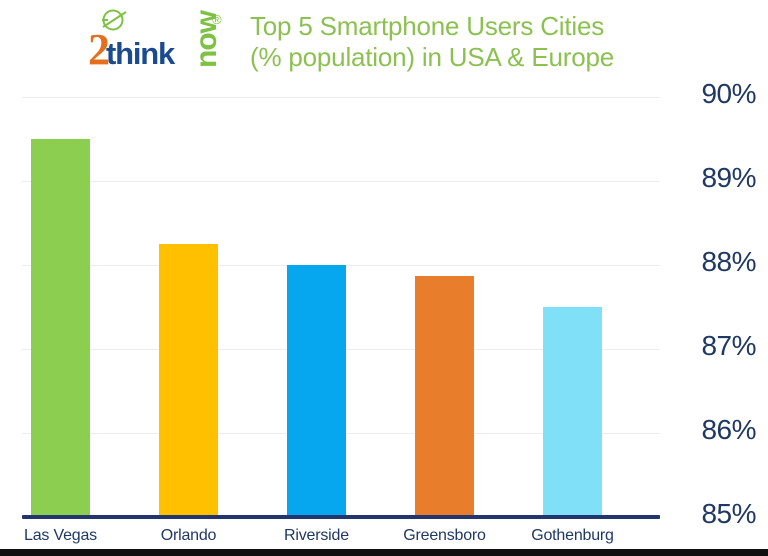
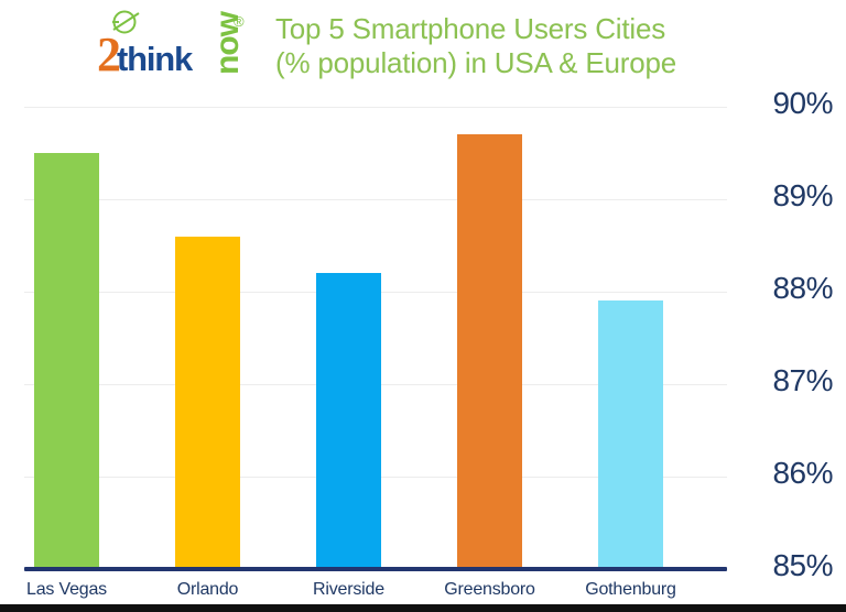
Orlando: 88.2% -> 88.6%
Riverside: 88.0% -> 88.2%
Greensboro: 87.9% -> 89.7%
Gothenburg: 87.5% -> 87.9%
